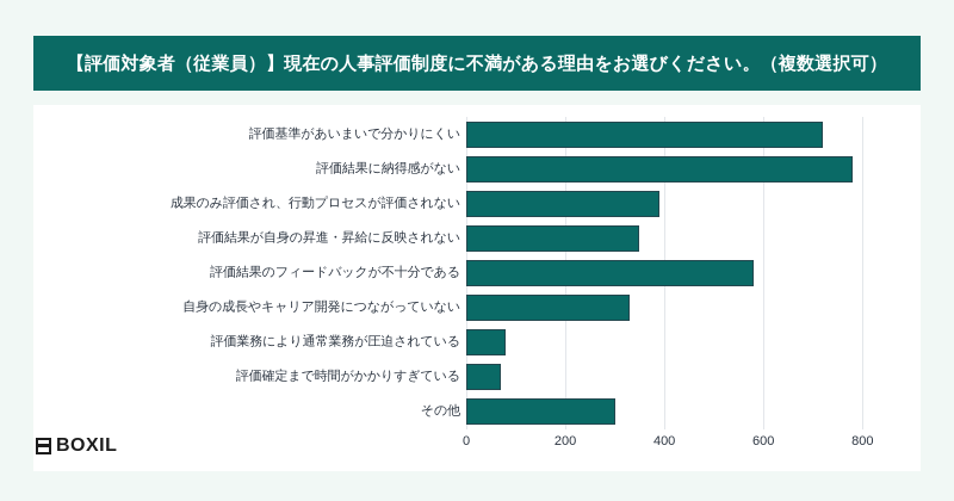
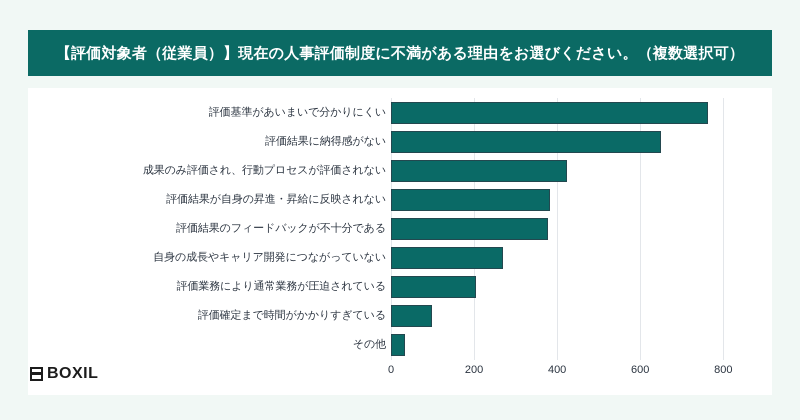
評価基準があいまいで分かりにくい: 720 -> 760
評価結果に納得感がない: 780 -> 650
成果のみ評価され、行動プロセスが評価されない: 390 -> 420
評価結果が自身の昇進・昇給に反映されない: 350 -> 380
評価結果のフィードバックが不十分である: 580 -> 380
自身の成長やキャリア開発につながっていない: 330 -> 270
評価業務により通常業務が圧迫されている: 80 -> 200
評価確定まで時間がかかりすぎている: 70 -> 100
その他: 300 -> 30
